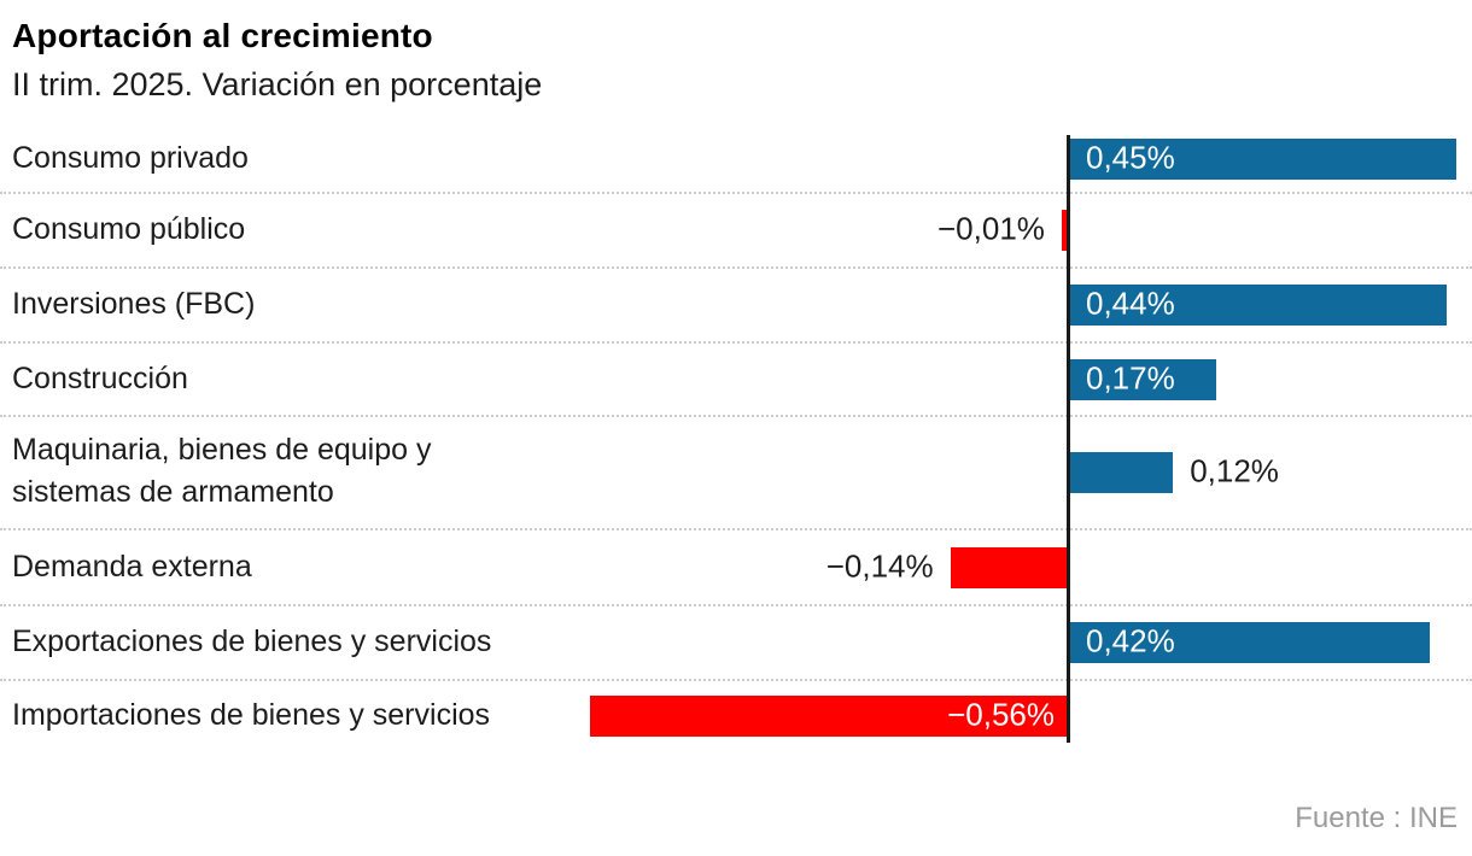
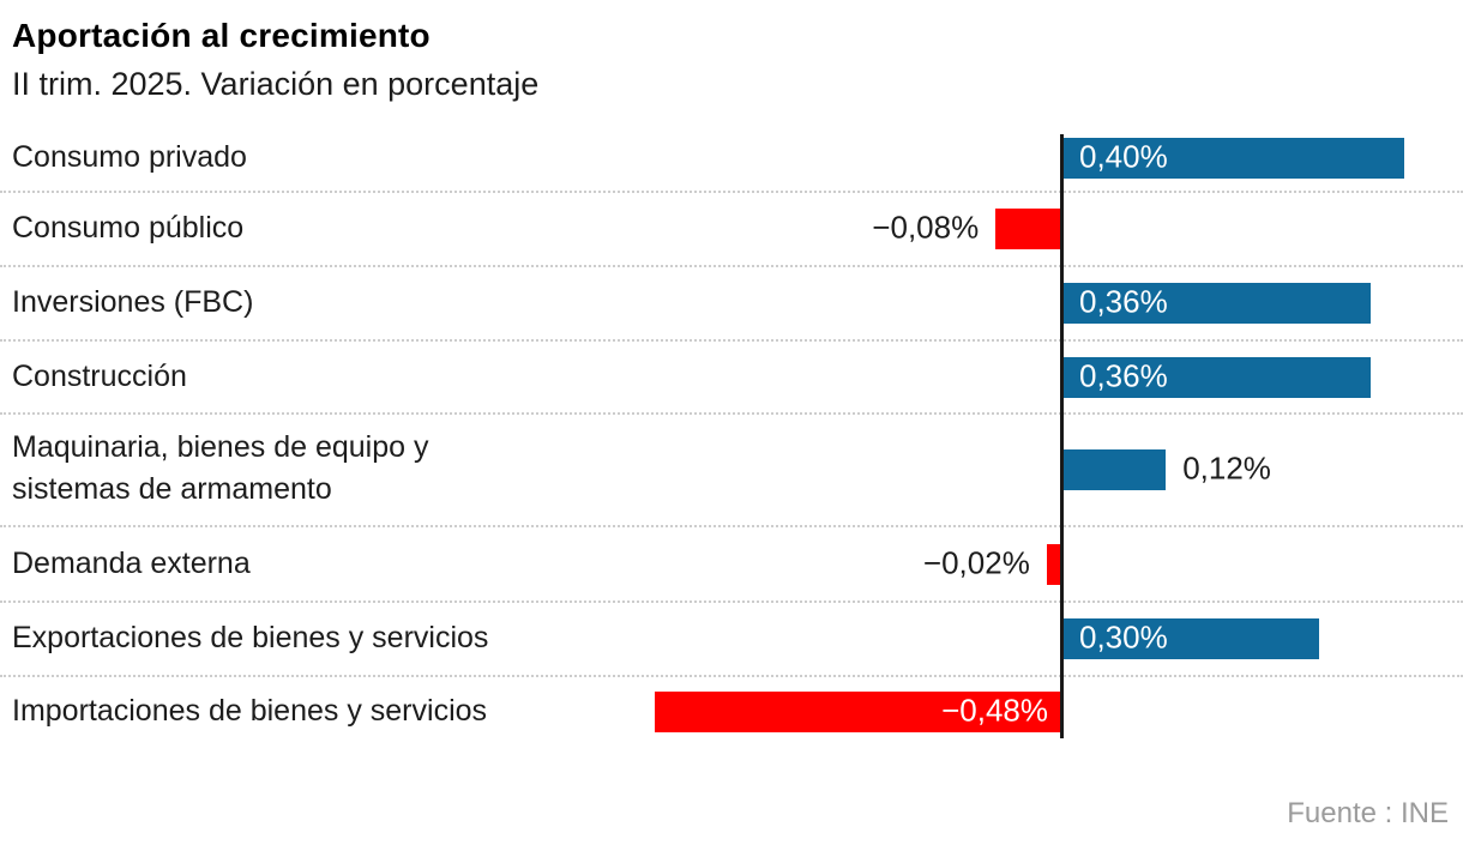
Consumo privado: 0,45% -> 0,40%
Consumo público: −0,01% -> −0,08%
Inversiones (FBC): 0,44% -> 0,36%
Construcción: 0,17% -> 0,36%
Demanda externa: −0,14% -> −0,02%
Exportaciones de bienes y servicios: 0,42% -> 0,30%
Importaciones de bienes y servicios: −0,56% -> −0,48%
